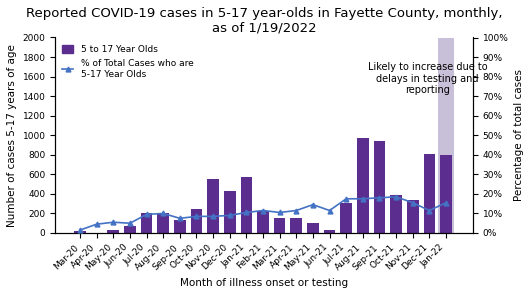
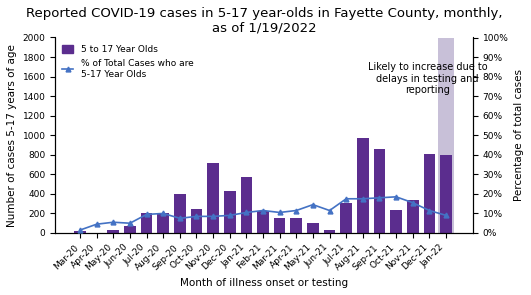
5 to 17 Year Olds/Sep-20: 130 -> 400
5 to 17 Year Olds/Nov-20: 550 -> 720
5 to 17 Year Olds/Sep-21: 940 -> 860
5 to 17 Year Olds/Oct-21: 380 -> 240
% of Total Cases who are 5-17 Year Olds/Jan-22: 16% -> 9%
